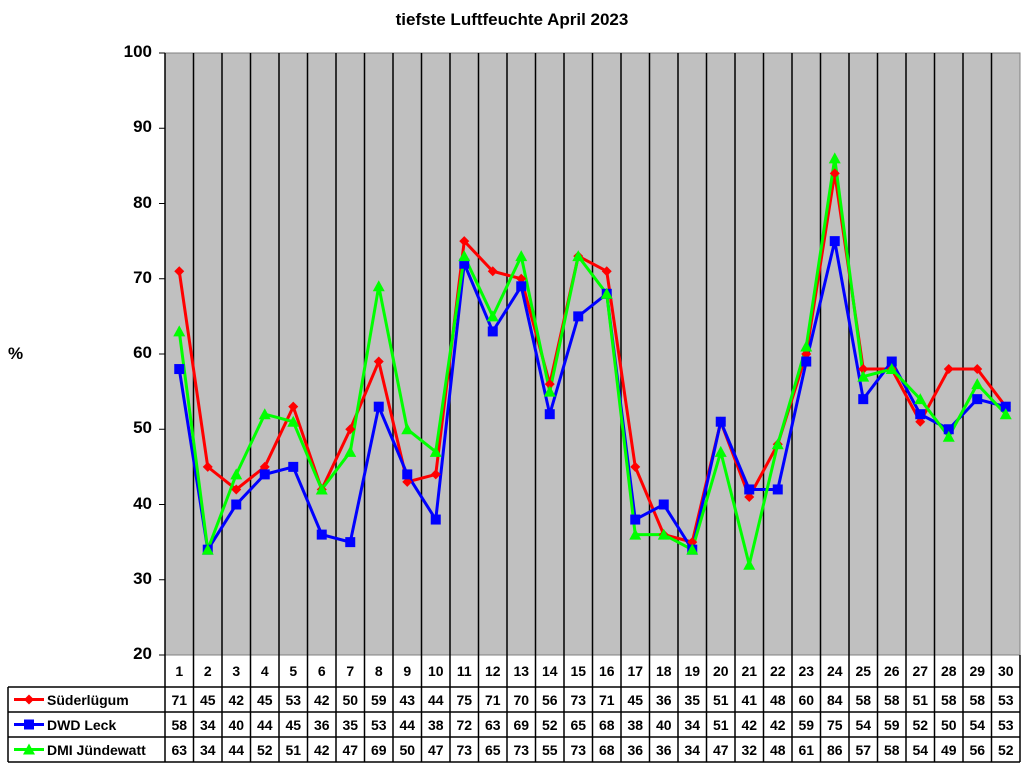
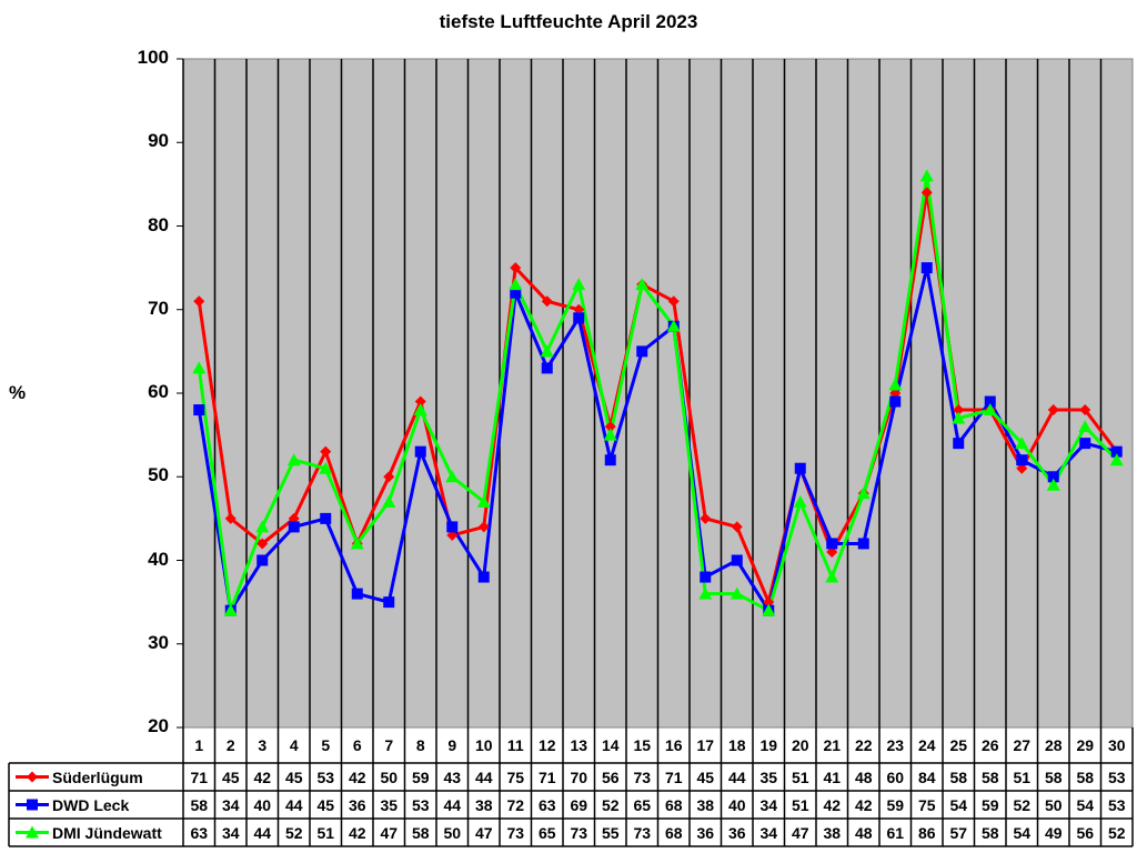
DMI Jündewatt/8: 69 -> 58
Süderlügum/18: 36 -> 44
DMI Jündewatt/21: 32 -> 38
